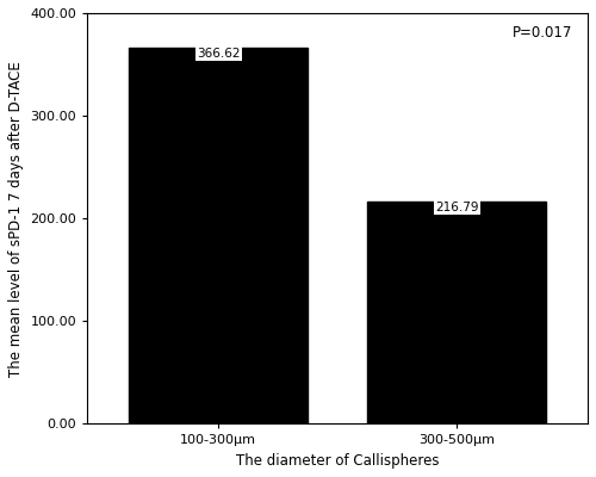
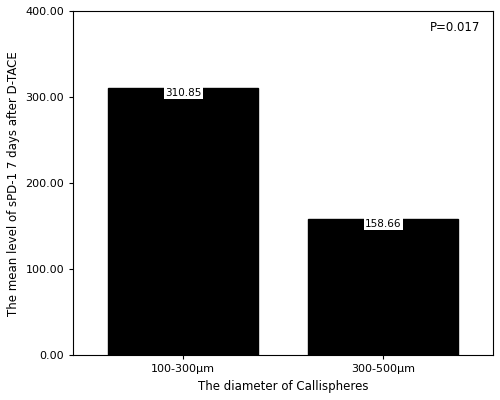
100-300µm: 366.62 -> 310.85
300-500µm: 216.79 -> 158.66
